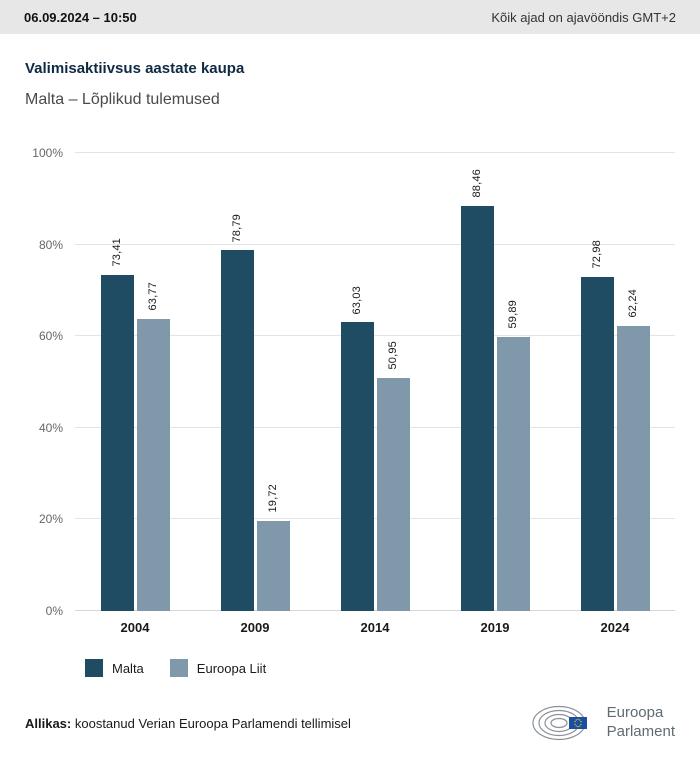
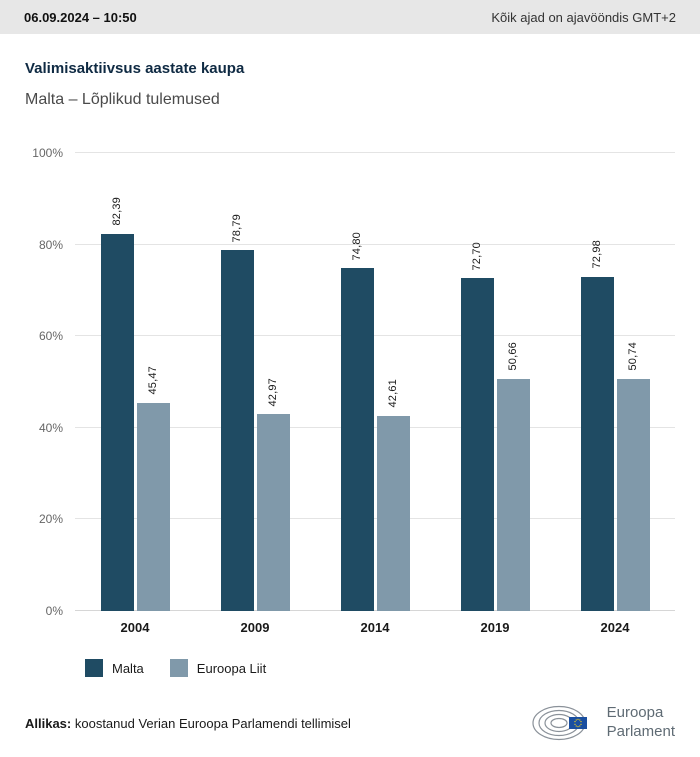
Malta/2004: 73,41 -> 82,39
Euroopa Liit/2004: 63,77 -> 45,47
Euroopa Liit/2009: 19,72 -> 42,97
Malta/2014: 63,03 -> 74,80
Euroopa Liit/2014: 50,95 -> 42,61
Malta/2019: 88,46 -> 72,70
Euroopa Liit/2019: 59,89 -> 50,66
Euroopa Liit/2024: 62,24 -> 50,74
